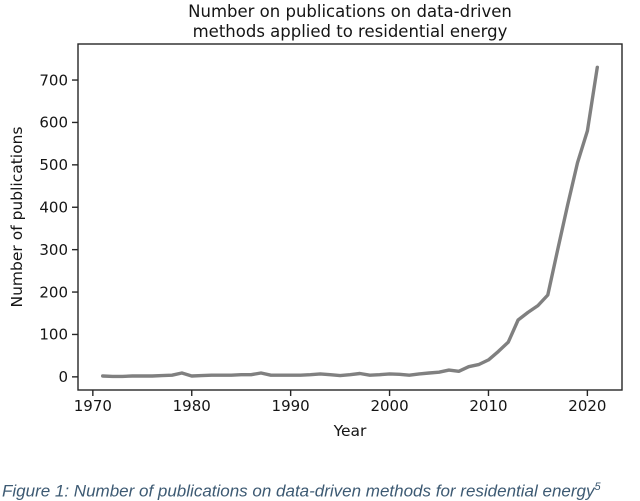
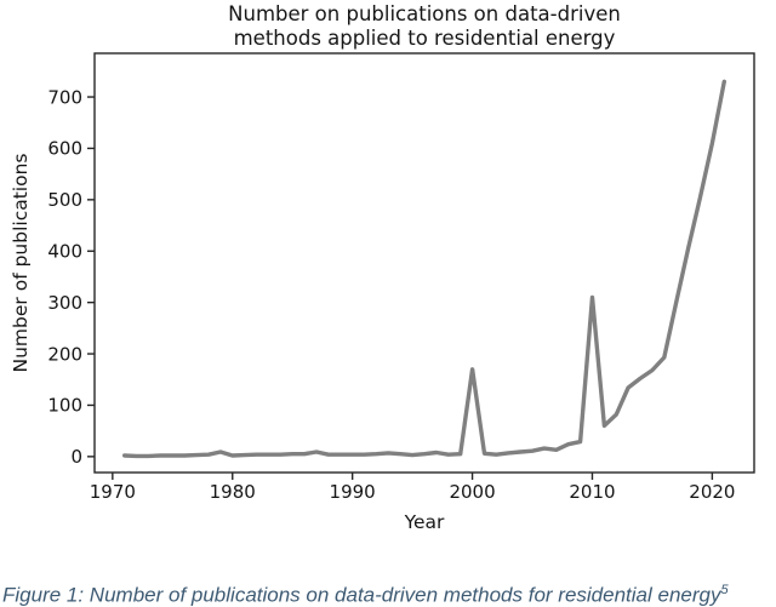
2000: 10 -> 170
2010: 40 -> 310
2020: 580 -> 610
